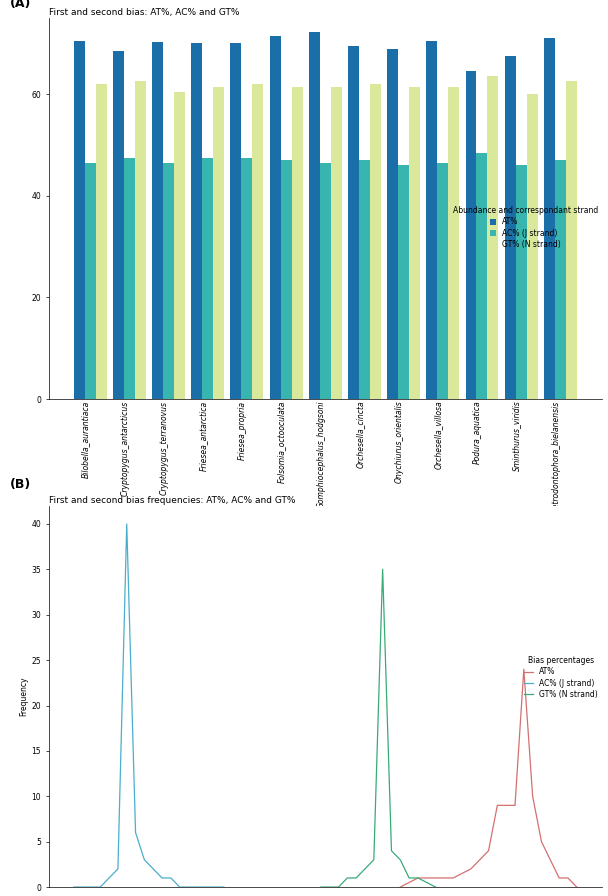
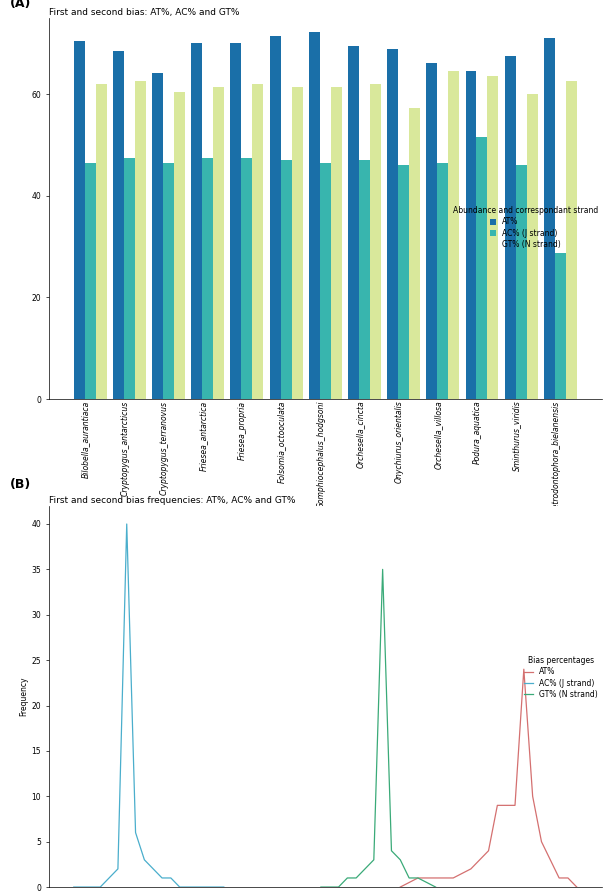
First and second bias: AT%, AC% and GT%/AT%/Cryptopygus_terranovus: 70.2 -> 64.2
First and second bias: AT%, AC% and GT%/GT% (N strand)/Onychiurus_orientalis: 61.5 -> 57.2
First and second bias: AT%, AC% and GT%/AT%/Orchesella_villosa: 70.5 -> 66.2
First and second bias: AT%, AC% and GT%/GT% (N strand)/Orchesella_villosa: 61.5 -> 64.6
First and second bias: AT%, AC% and GT%/AC% (J strand)/Podura_aquatica: 48.5 -> 51.6
First and second bias: AT%, AC% and GT%/AC% (J strand)/Tetrodontophora_bielanensis: 47.0 -> 28.8
